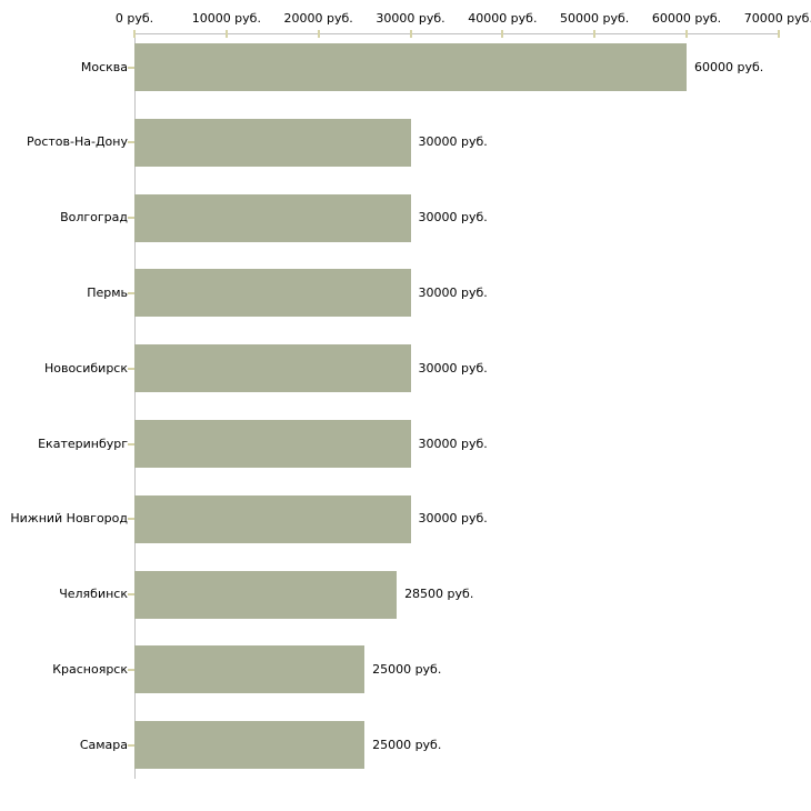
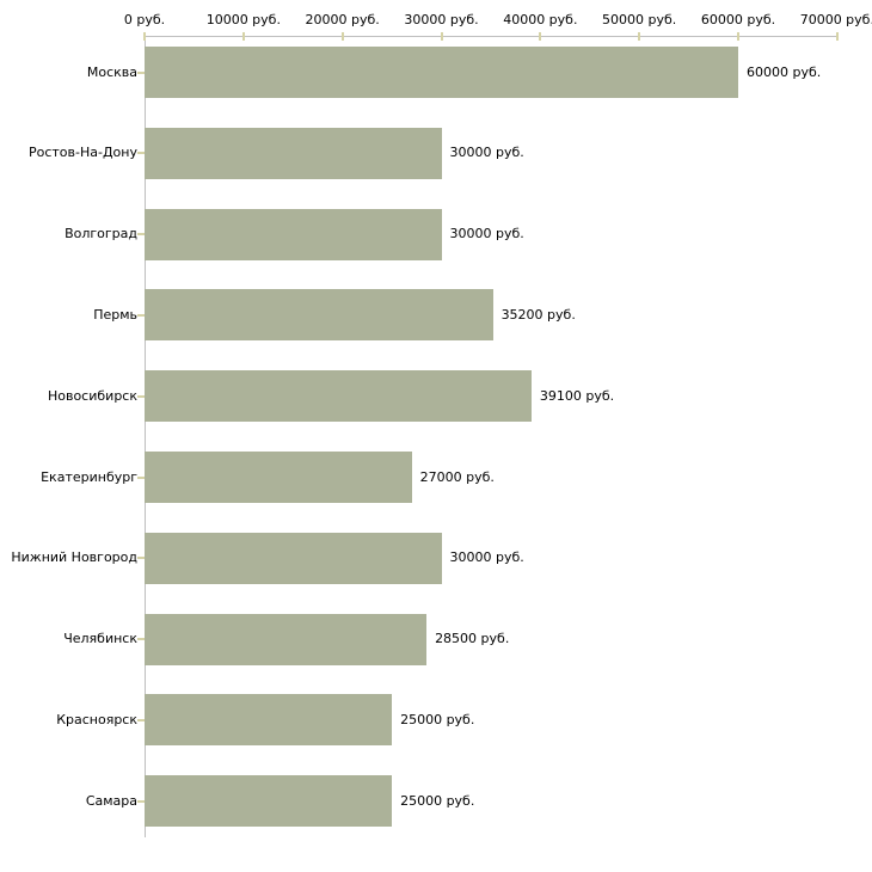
Пермь: 30000 -> 35200
Новосибирск: 30000 -> 39100
Екатеринбург: 30000 -> 27000
